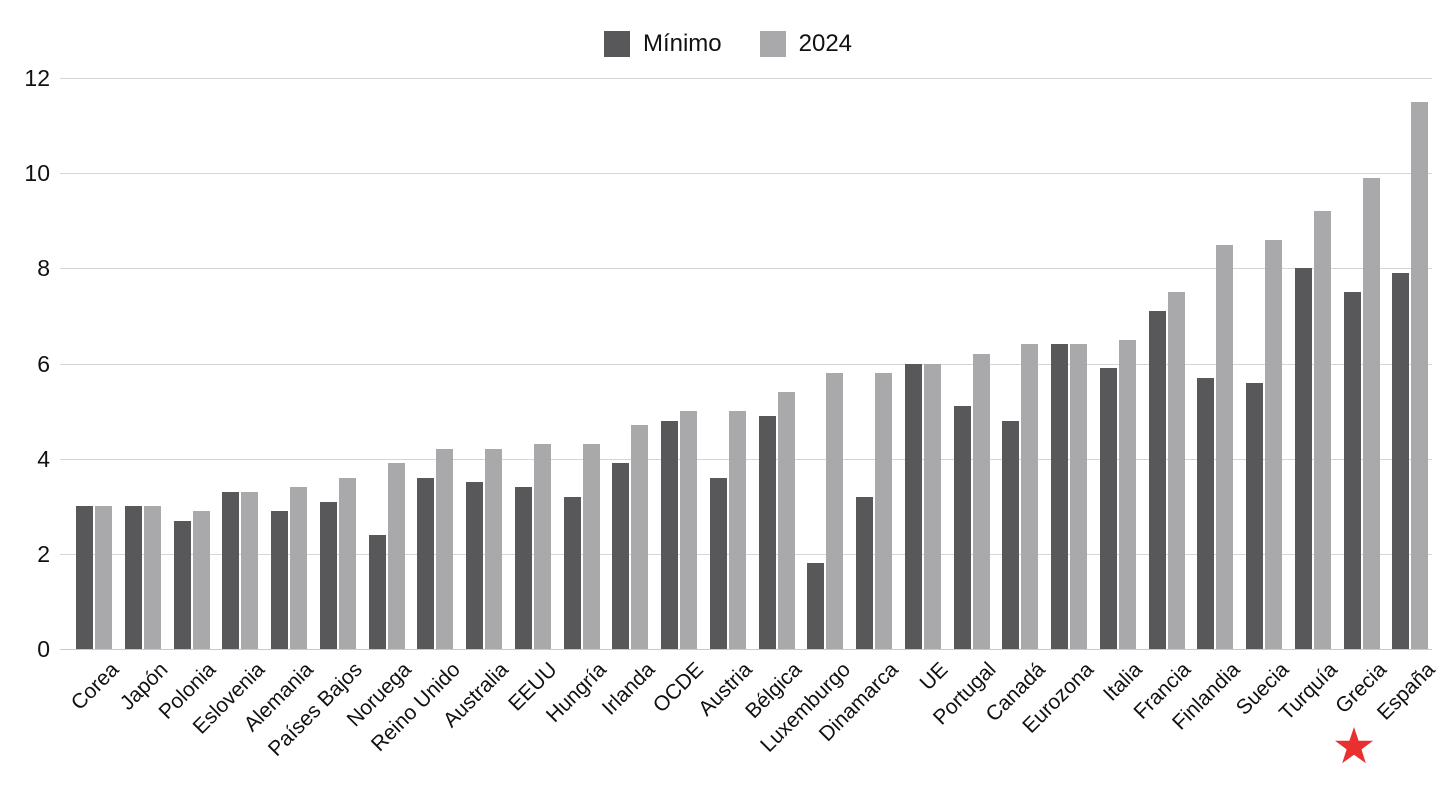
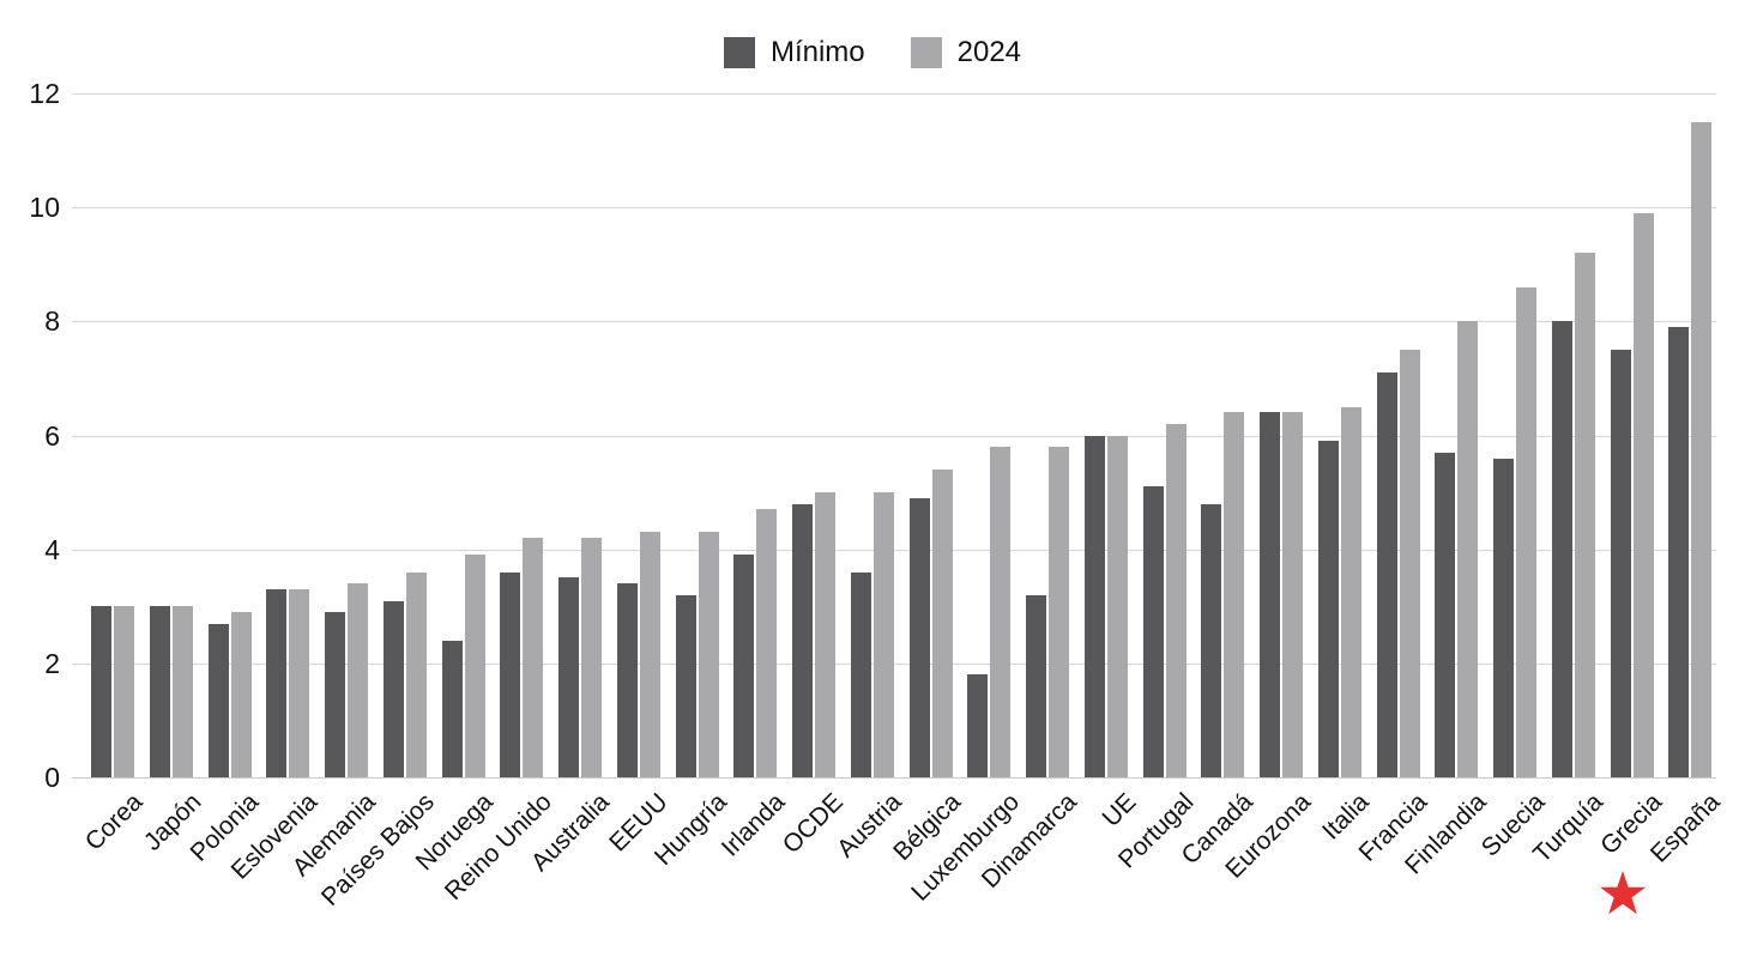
2024/Finlandia: 8.5 -> 8.0
